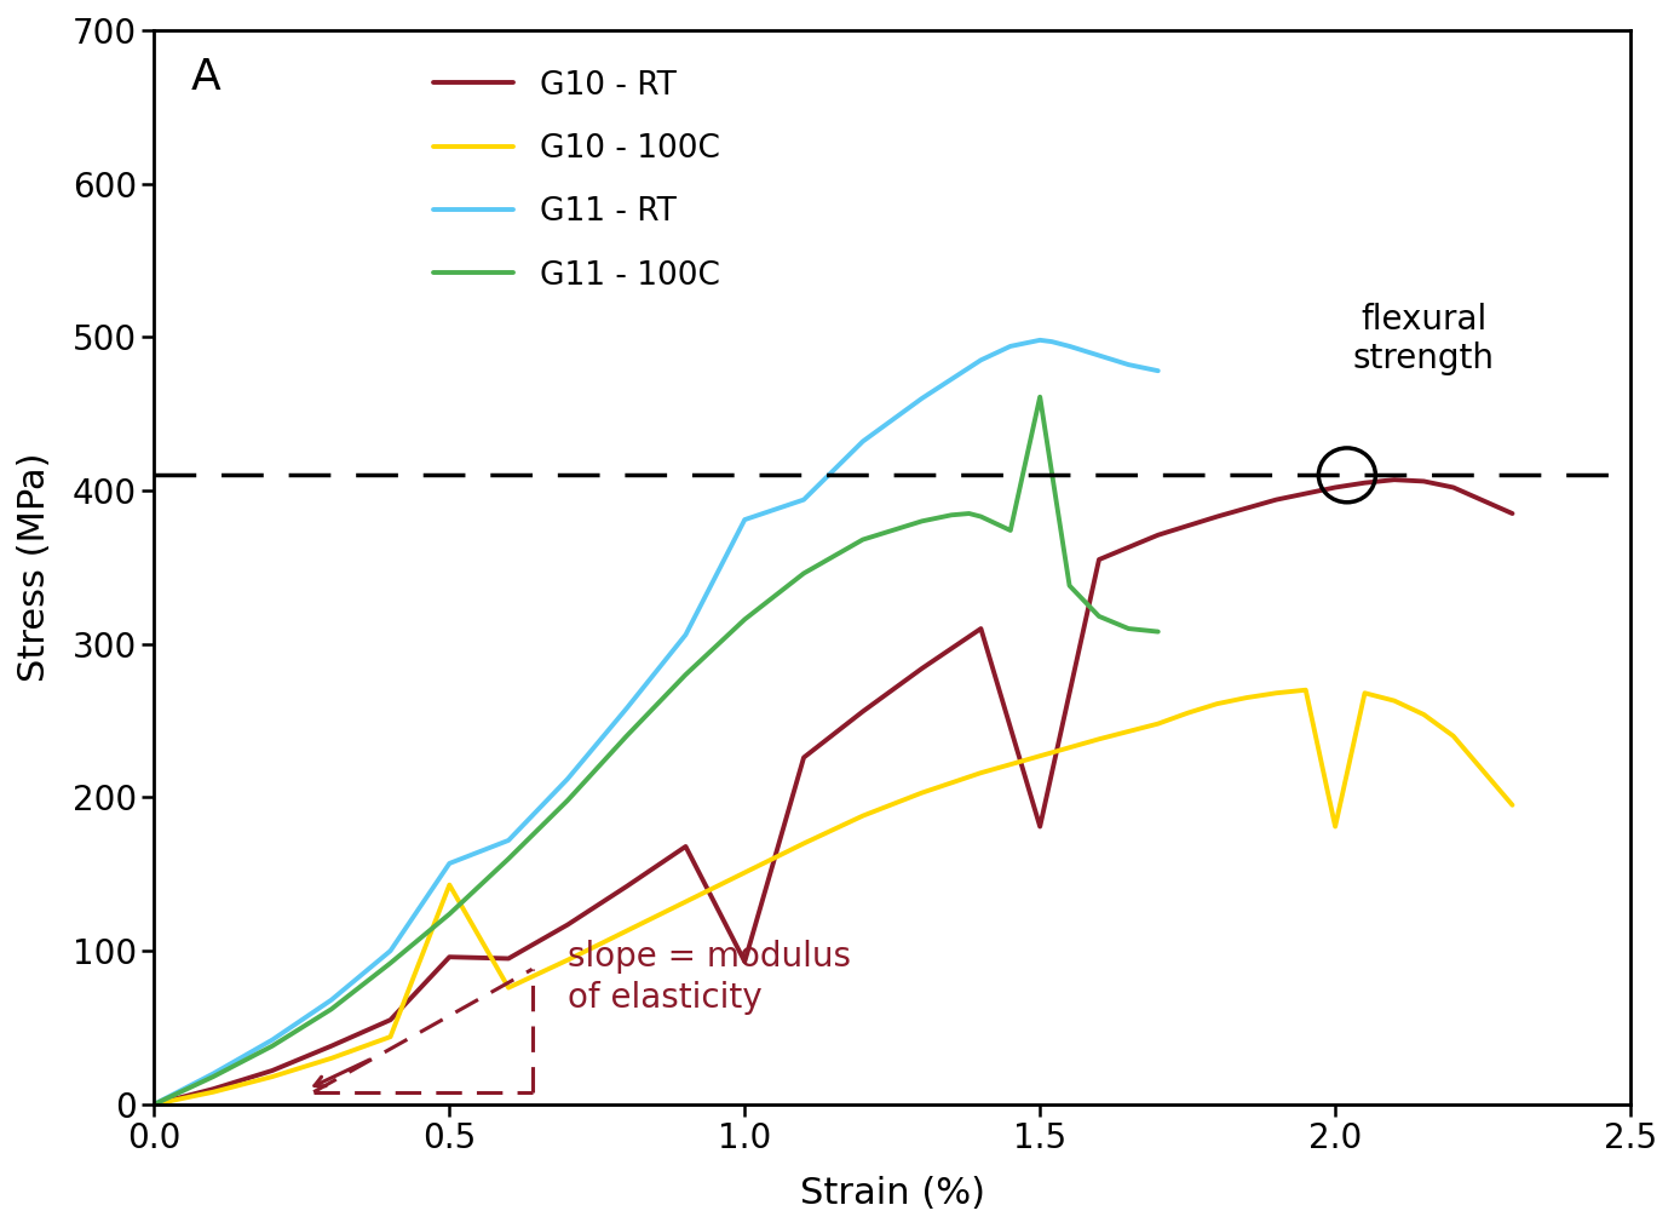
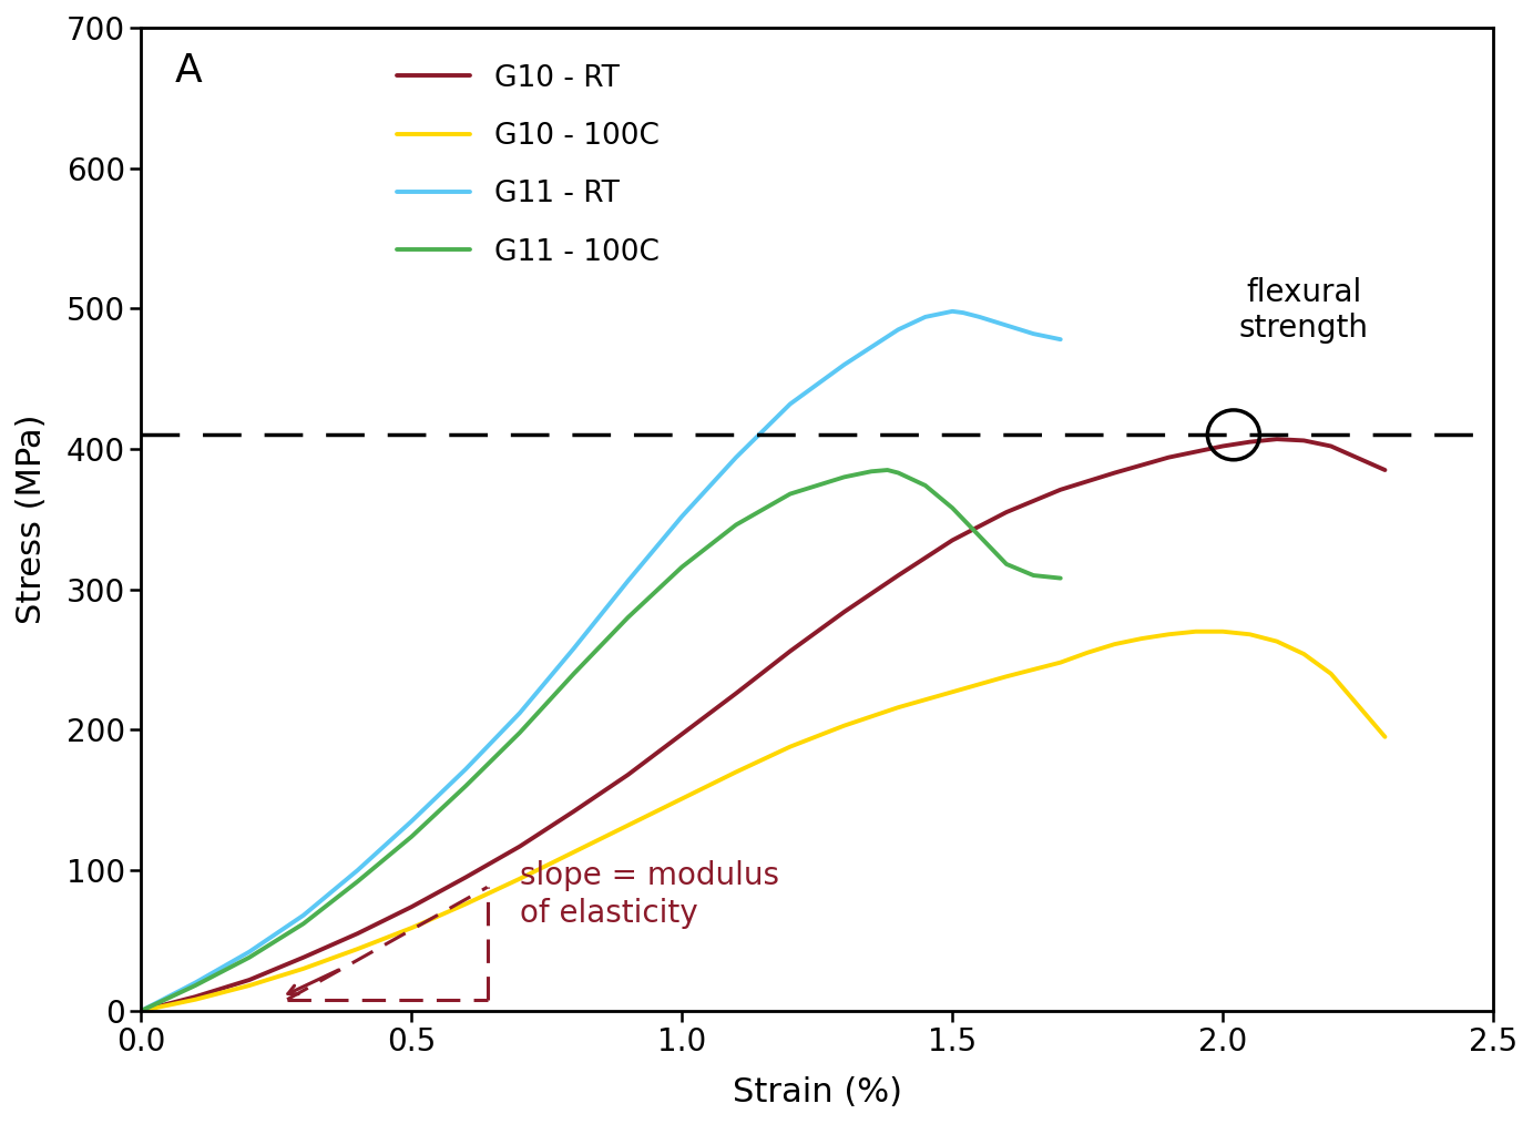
G10 - RT/0.5: 96 -> 74
G10 - 100C/0.5: 143 -> 59
G11 - RT/0.5: 157 -> 135
G10 - RT/1.0: 93 -> 197
G11 - RT/1.0: 381 -> 352
G10 - RT/1.5: 181 -> 335
G11 - 100C/1.5: 461 -> 358
G10 - 100C/2.0: 181 -> 270
